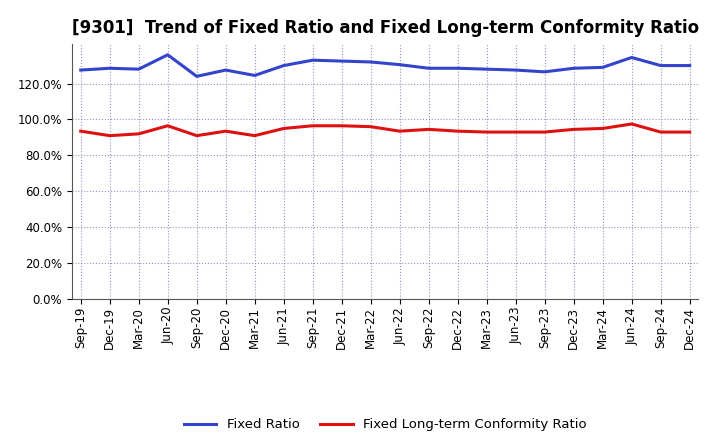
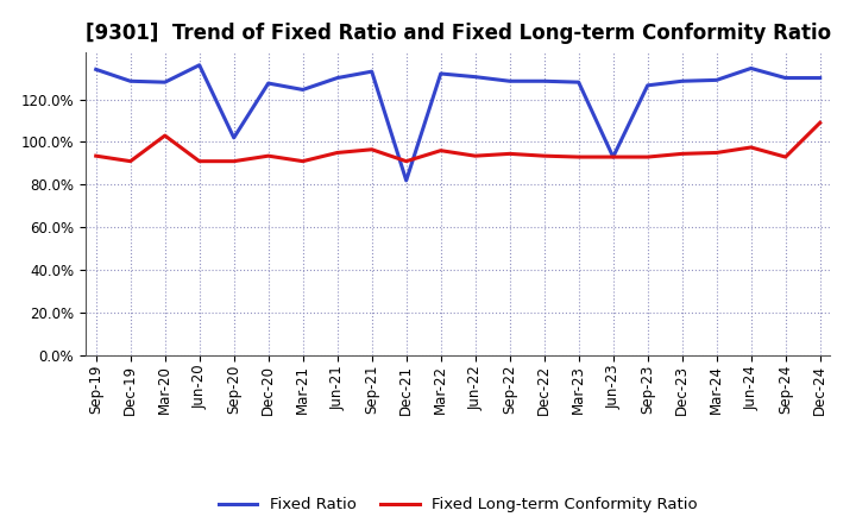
Fixed Ratio/Sep-19: 128% -> 134%
Fixed Long-term Conformity Ratio/Mar-20: 92% -> 103%
Fixed Long-term Conformity Ratio/Jun-20: 96% -> 91%
Fixed Ratio/Sep-20: 124% -> 102%
Fixed Ratio/Dec-21: 132% -> 82%
Fixed Long-term Conformity Ratio/Dec-21: 96% -> 91%
Fixed Ratio/Jun-23: 128% -> 93%
Fixed Long-term Conformity Ratio/Dec-24: 93% -> 109%
